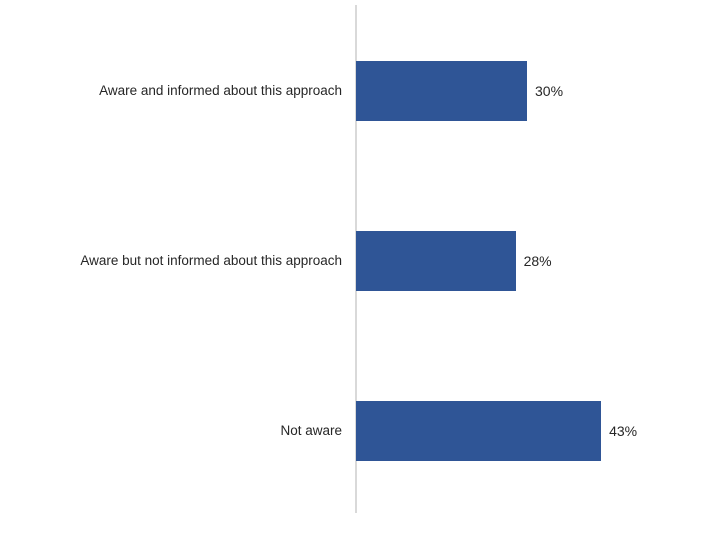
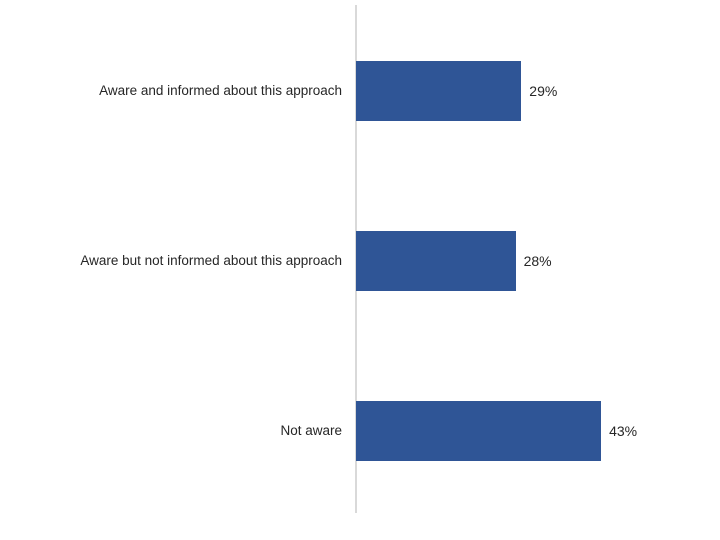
Aware and informed about this approach: 30% -> 29%
